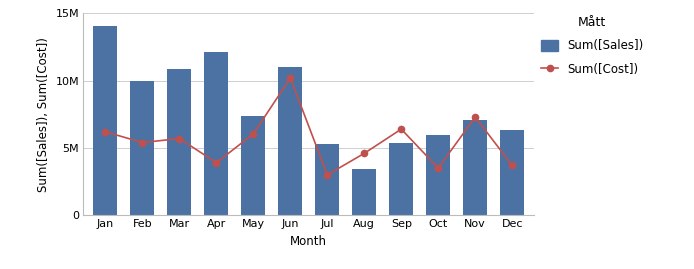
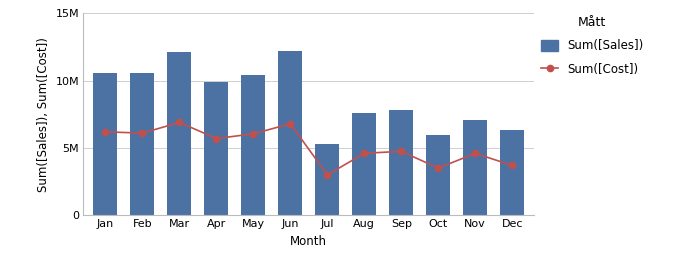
Sum([Sales])/Jan: 14.1M -> 10.6M
Sum([Sales])/Feb: 10.0M -> 10.6M
Sum([Cost])/Feb: 5.4M -> 6.1M
Sum([Sales])/Mar: 10.9M -> 12.1M
Sum([Cost])/Mar: 5.7M -> 6.9M
Sum([Sales])/Apr: 12.1M -> 9.9M
Sum([Cost])/Apr: 3.9M -> 5.7M
Sum([Sales])/May: 7.4M -> 10.4M
Sum([Sales])/Jun: 11.0M -> 12.2M
Sum([Cost])/Jun: 10.2M -> 6.8M
Sum([Sales])/Aug: 3.4M -> 7.6M
Sum([Sales])/Sep: 5.4M -> 7.8M
Sum([Cost])/Sep: 6.4M -> 4.8M
Sum([Cost])/Nov: 7.3M -> 4.6M
